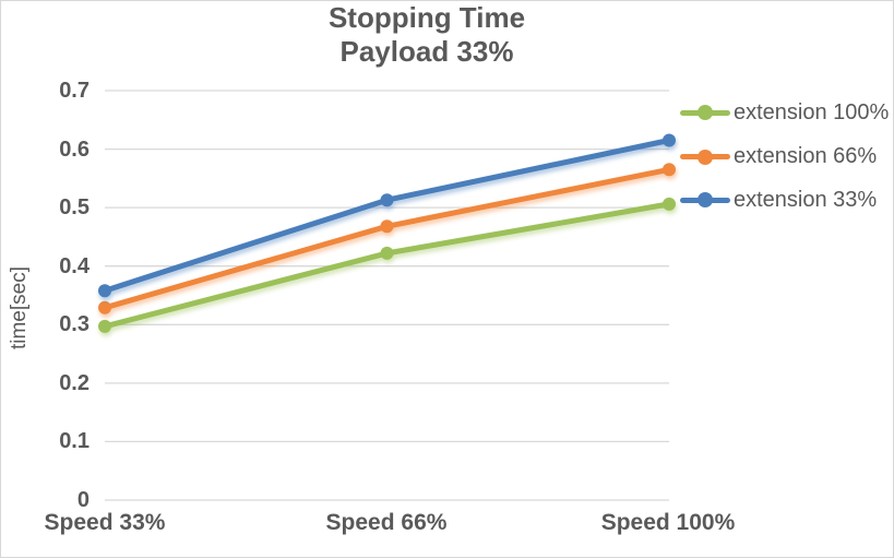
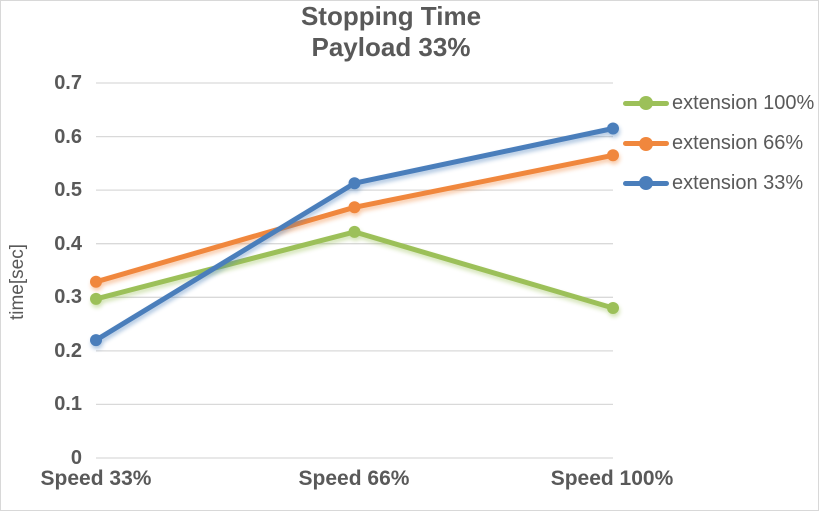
extension 33%/Speed 33%: 0.36 -> 0.22
extension 100%/Speed 100%: 0.51 -> 0.28
